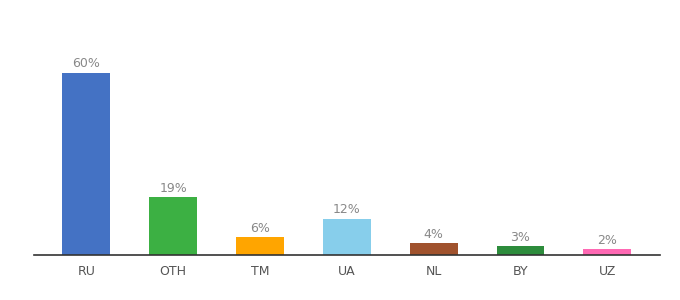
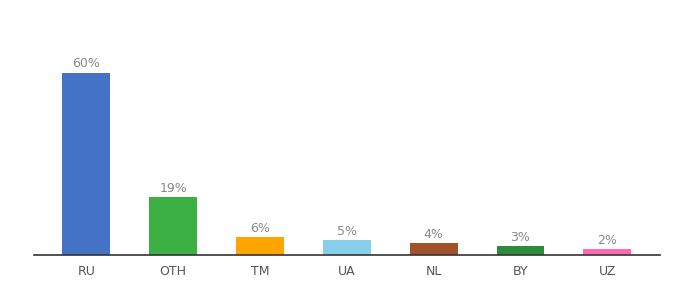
UA: 12% -> 5%
